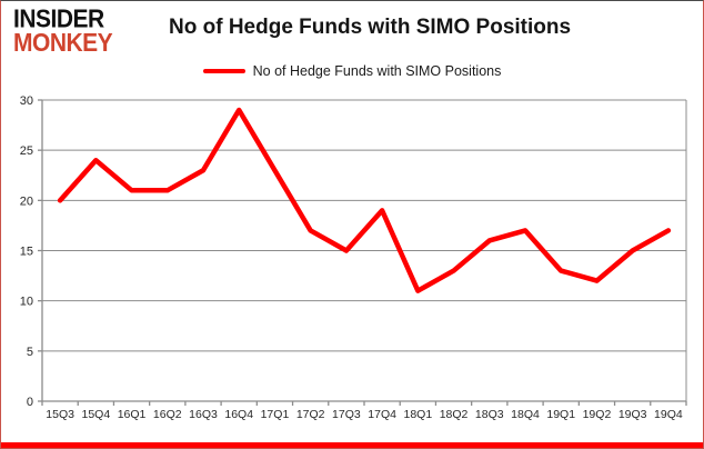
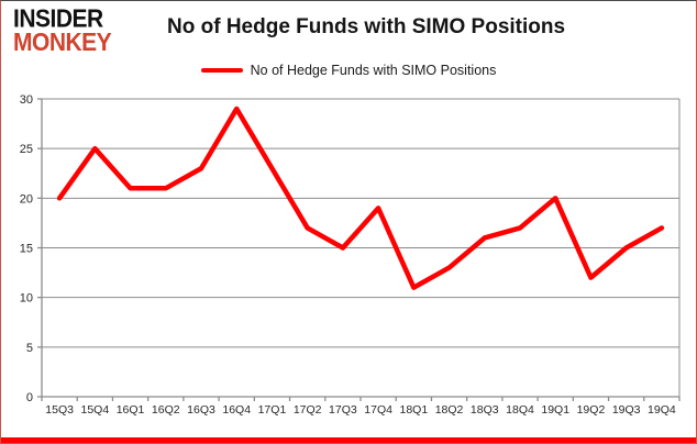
15Q4: 24 -> 25
19Q1: 13 -> 20
